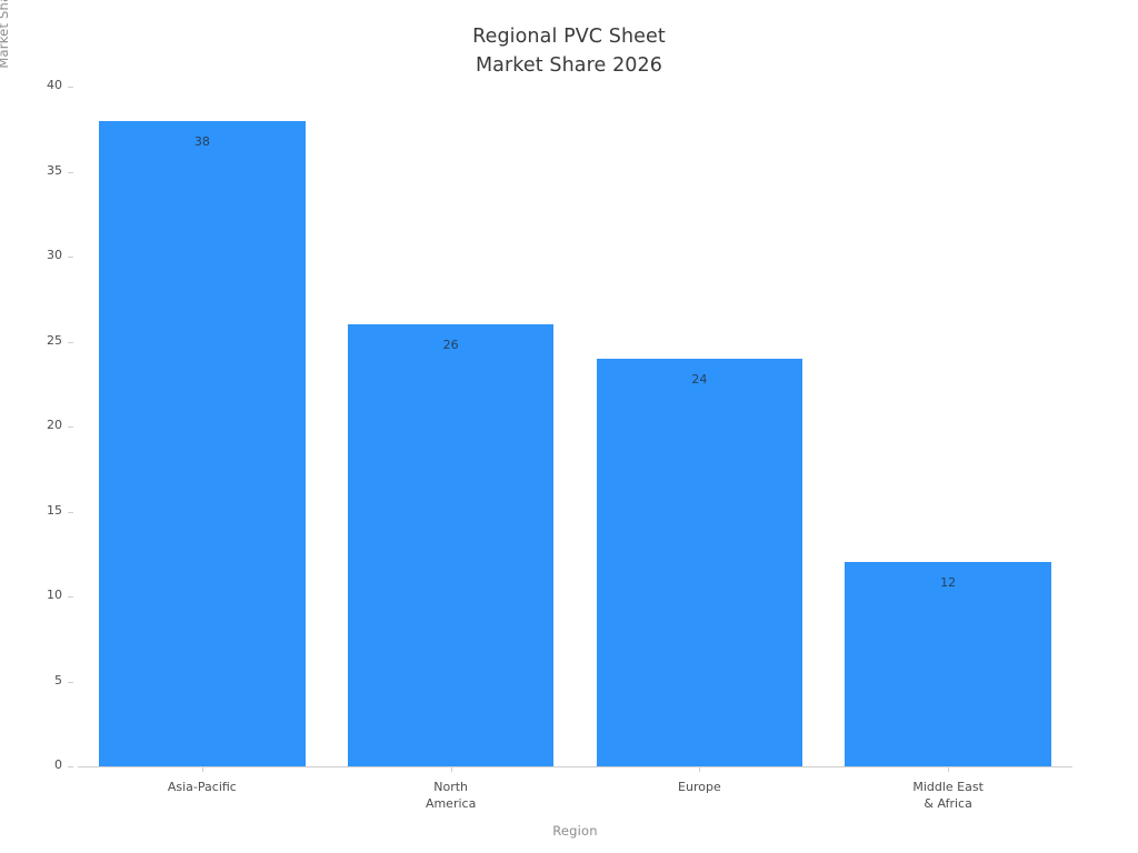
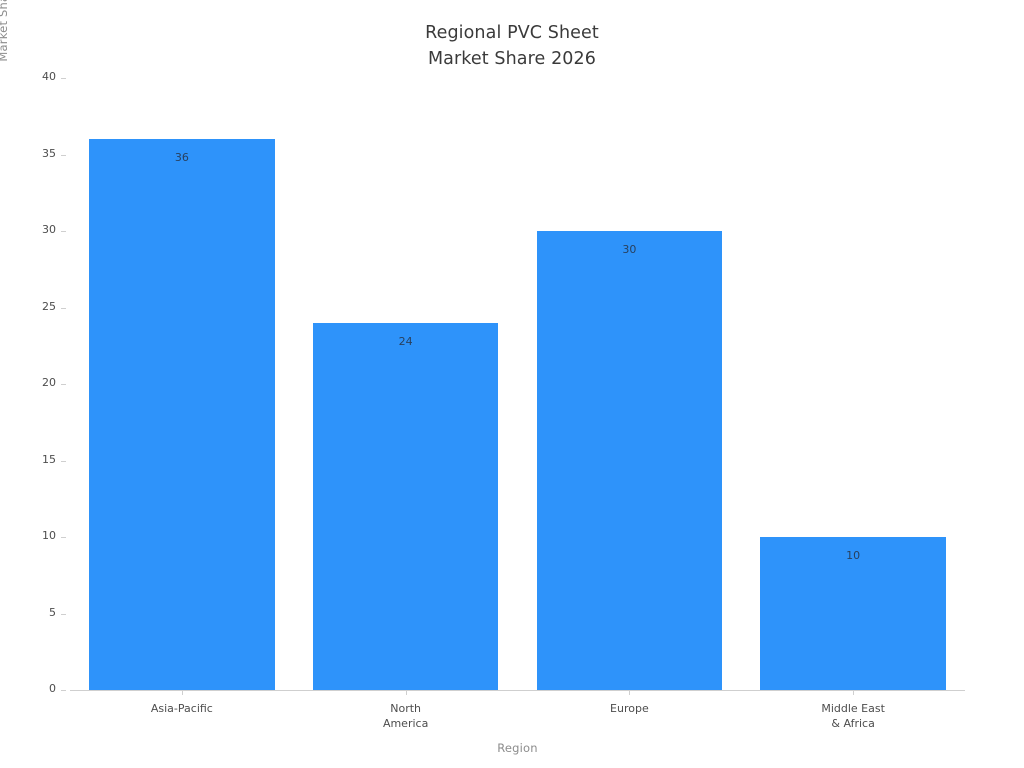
Asia-Pacific: 38 -> 36
North America: 26 -> 24
Europe: 24 -> 30
Middle East & Africa: 12 -> 10
